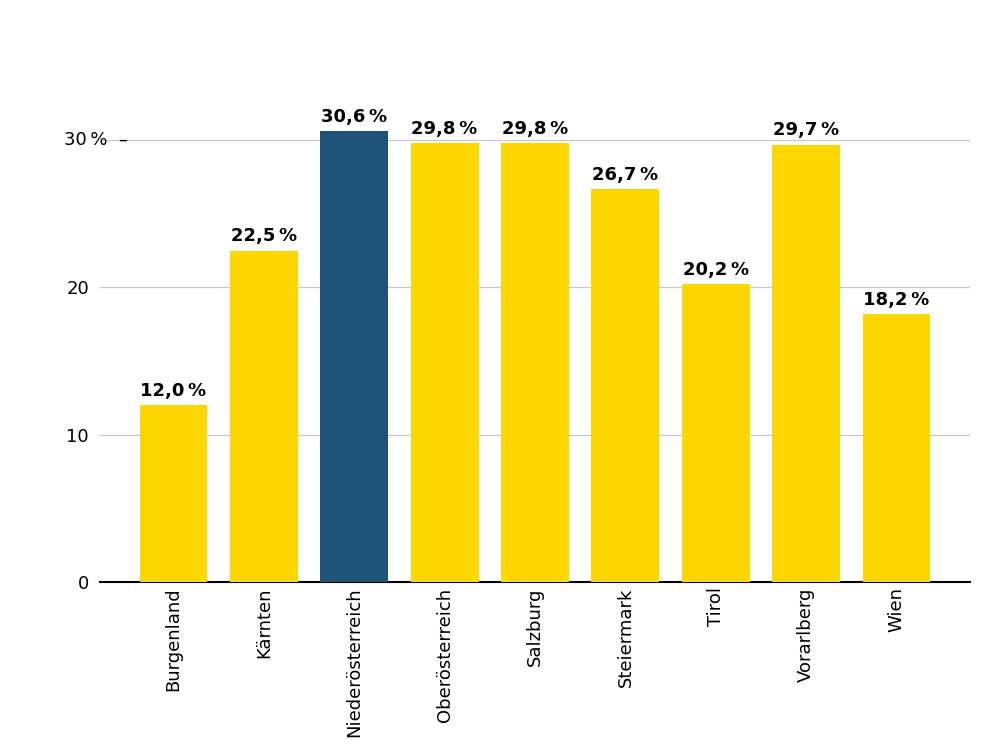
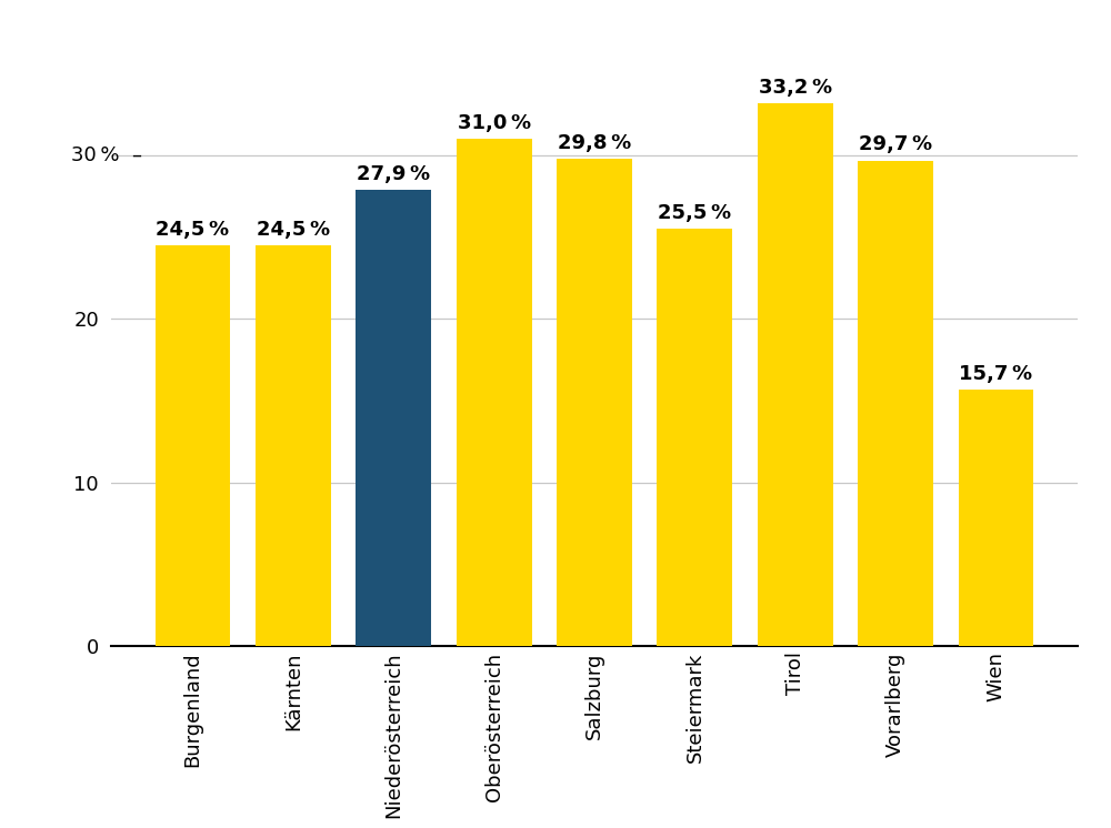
Burgenland: 12,0 -> 24,5
Kärnten: 22,5 -> 24,5
Niederösterreich: 30,6 -> 27,9
Oberösterreich: 29,8 -> 31,0
Steiermark: 26,7 -> 25,5
Tirol: 20,2 -> 33,2
Wien: 18,2 -> 15,7
